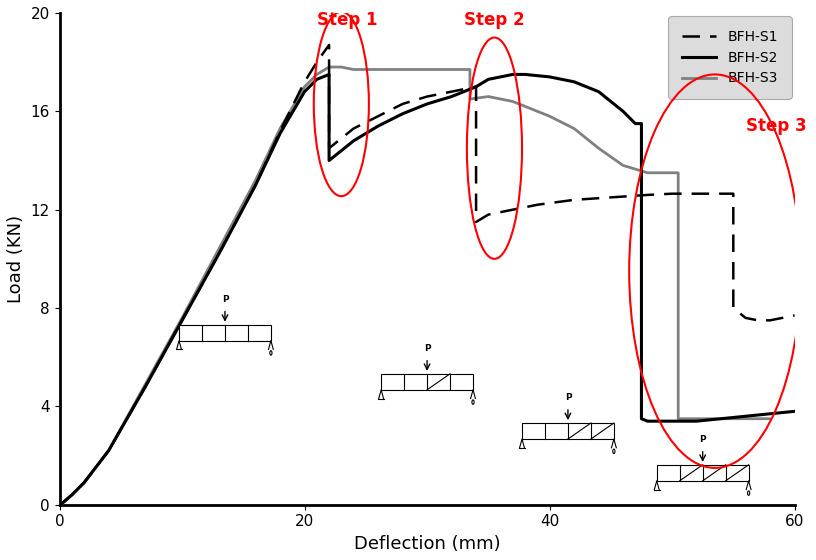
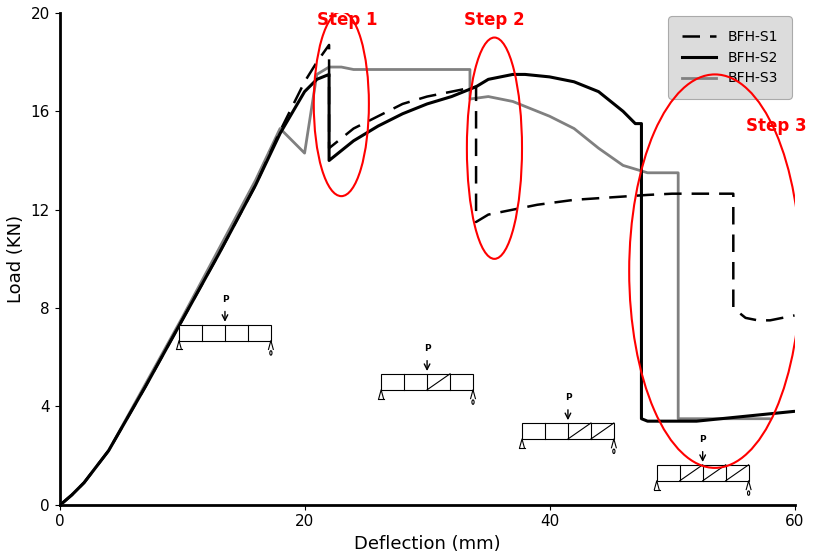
BFH-S3/20: 17.0 -> 14.3
